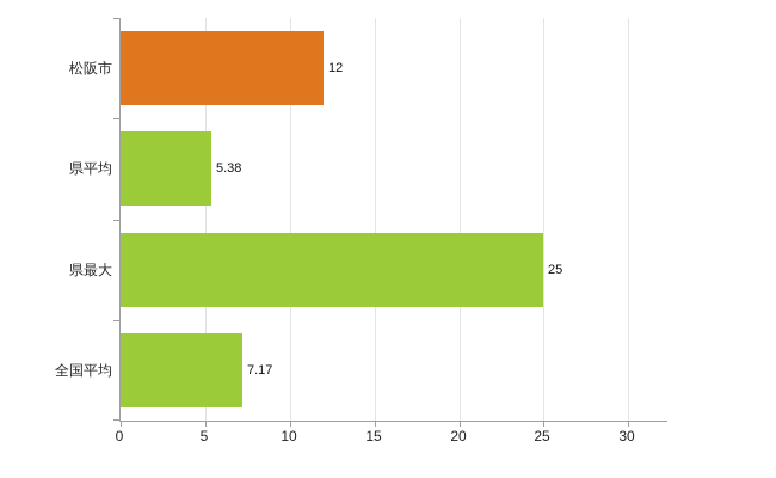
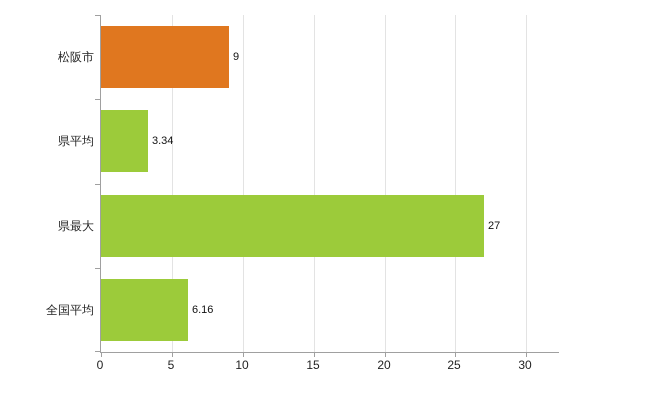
松阪市: 12 -> 9
県平均: 5.38 -> 3.34
県最大: 25 -> 27
全国平均: 7.17 -> 6.16
